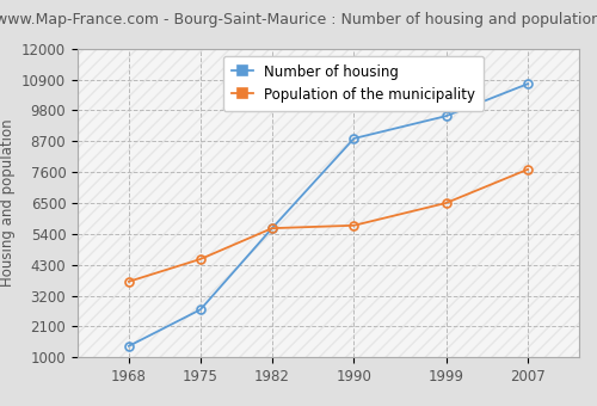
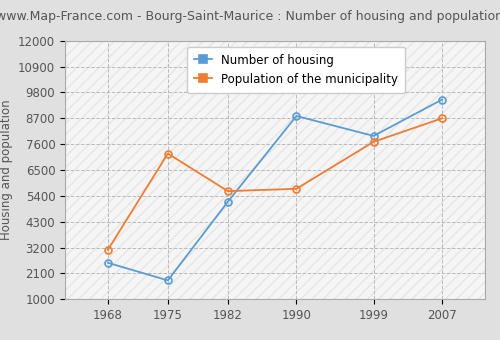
Number of housing/1968: 1400 -> 2550
Population of the municipality/1968: 3700 -> 3100
Number of housing/1975: 2700 -> 1800
Population of the municipality/1975: 4500 -> 7200
Number of housing/1982: 5600 -> 5150
Number of housing/1999: 9600 -> 7950
Population of the municipality/1999: 6500 -> 7700
Number of housing/2007: 10750 -> 9500
Population of the municipality/2007: 7700 -> 8700
